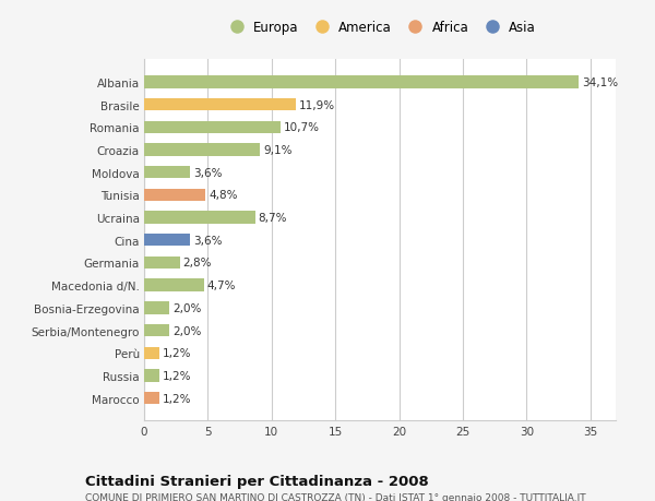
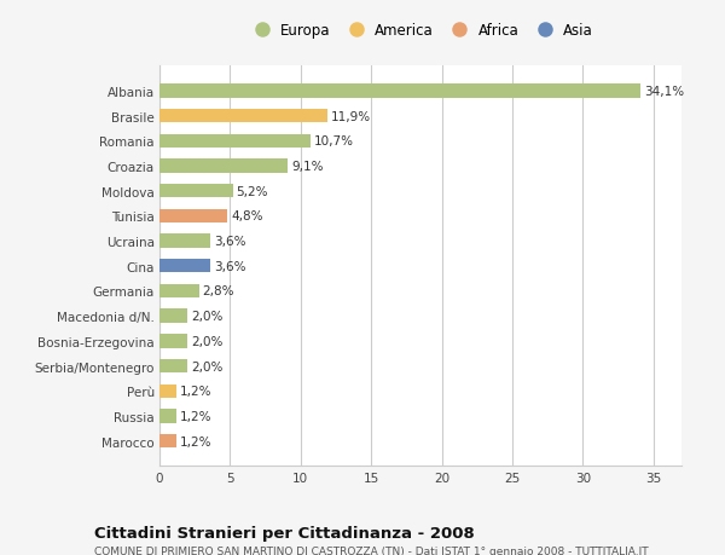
Moldova: 3,6% -> 5,2%
Ucraina: 8,7% -> 3,6%
Macedonia d/N.: 4,7% -> 2,0%
